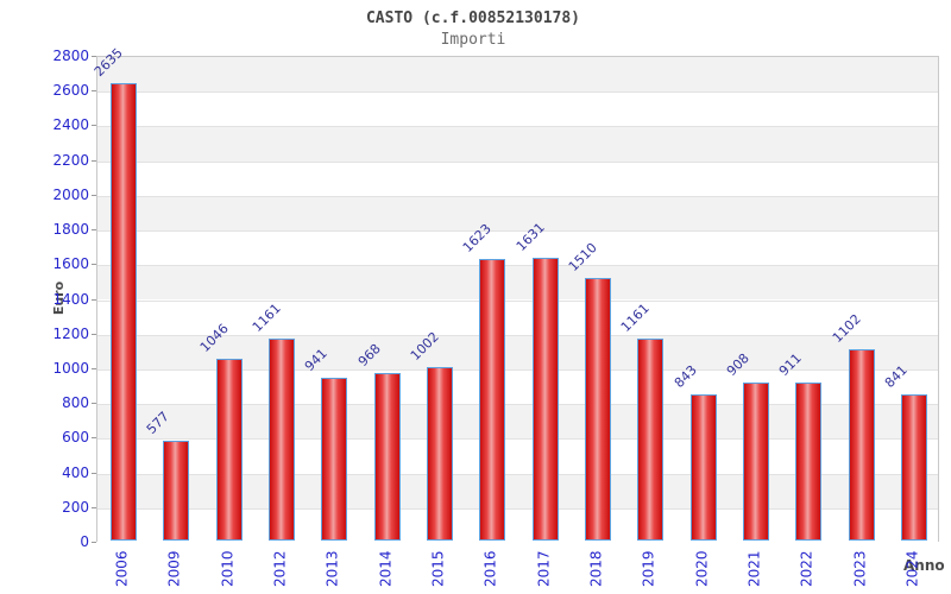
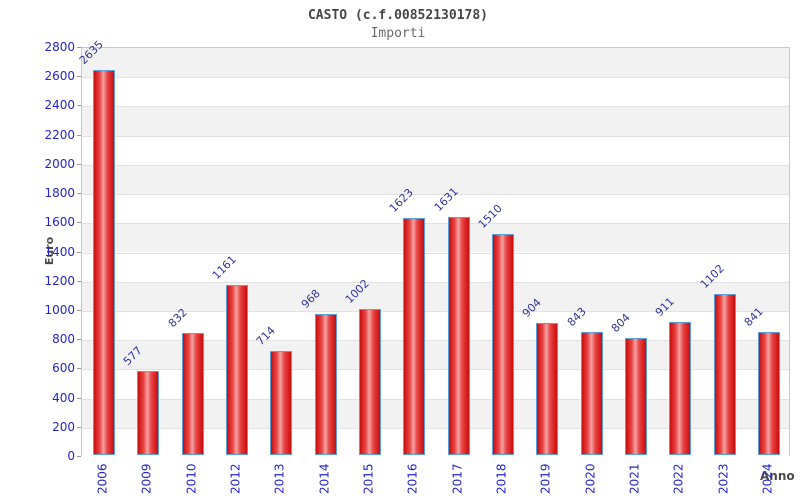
2010: 1046 -> 832
2013: 941 -> 714
2019: 1161 -> 904
2021: 908 -> 804
